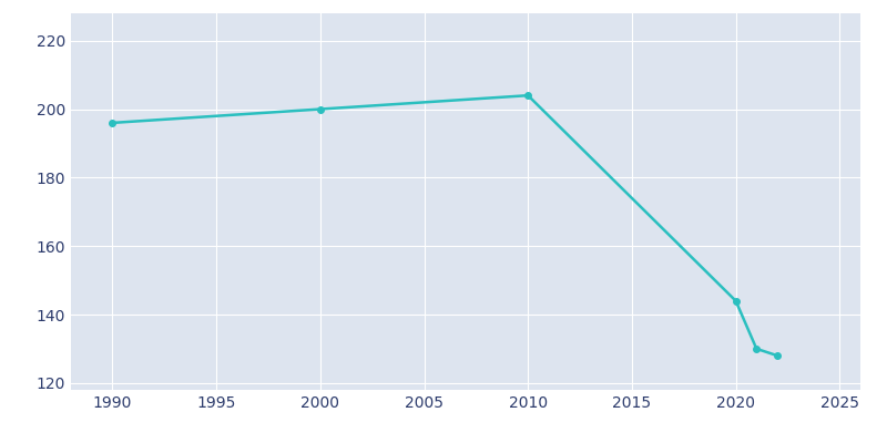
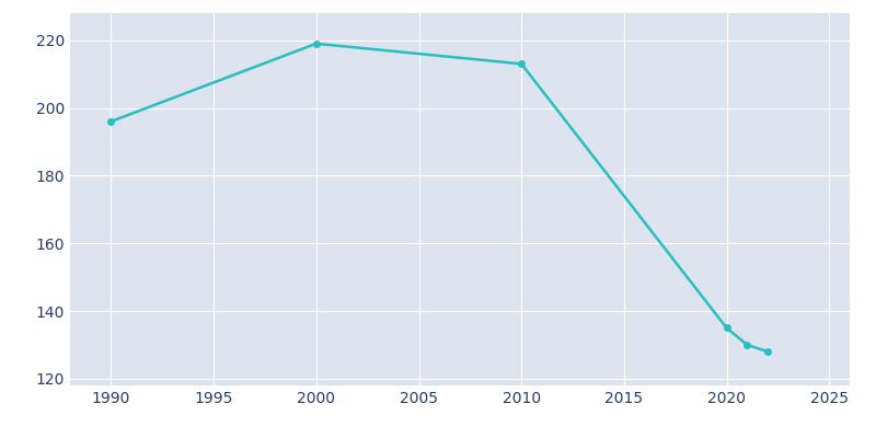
2000: 200 -> 219
2010: 204 -> 213
2020: 144 -> 135
